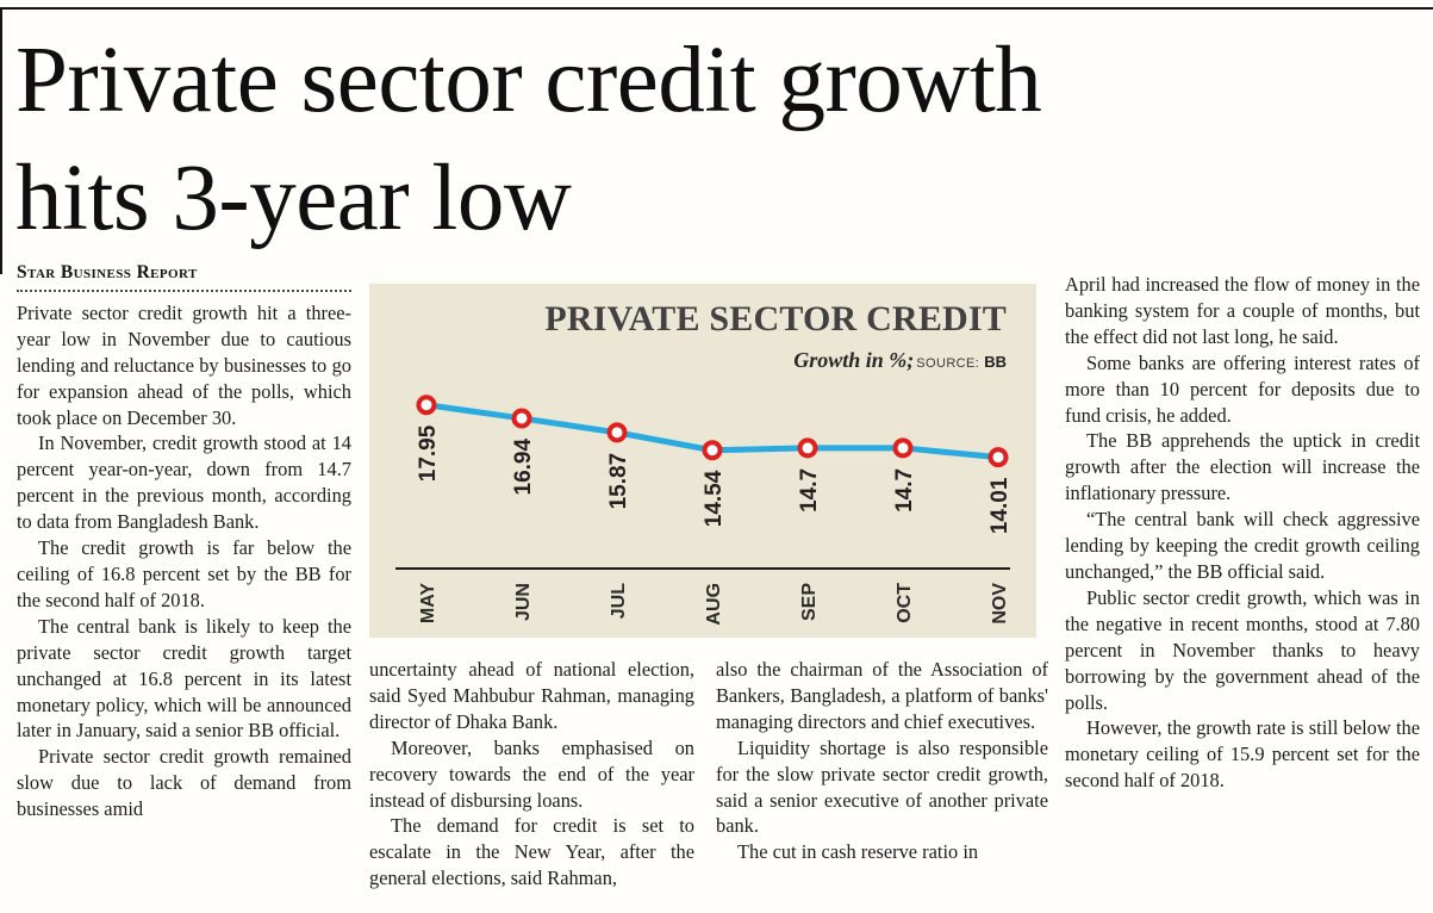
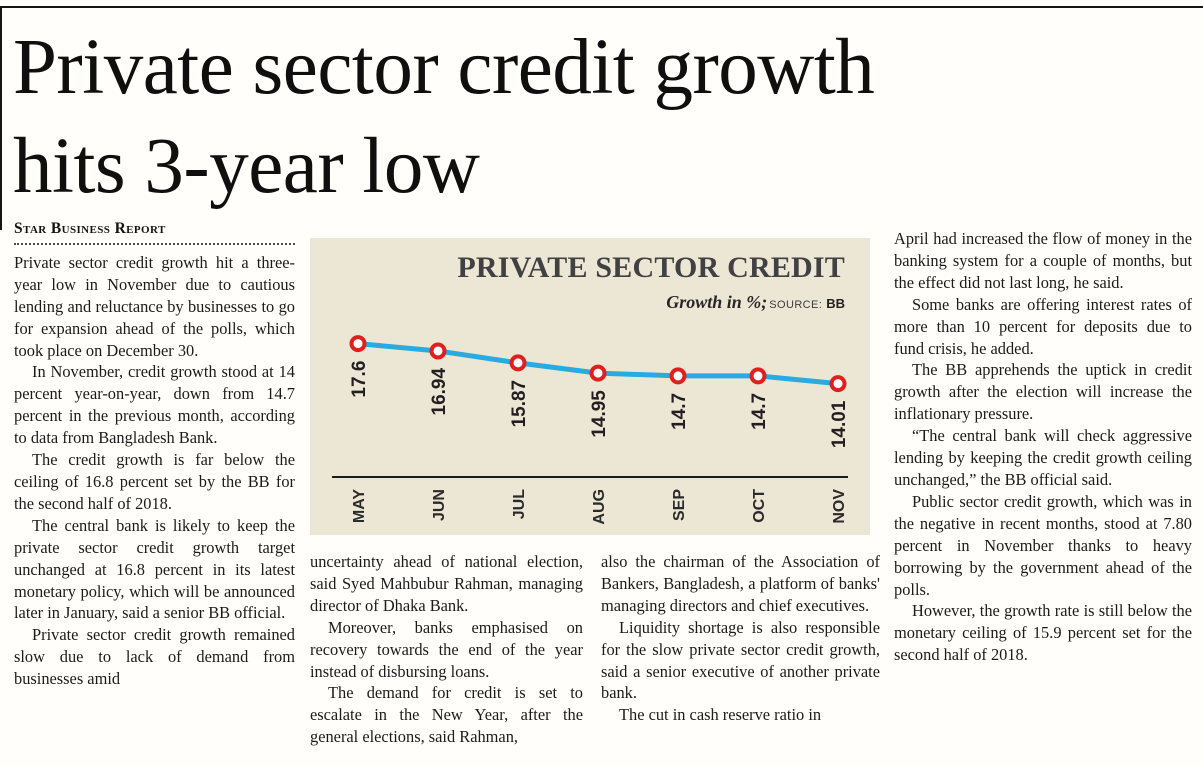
MAY: 17.95 -> 17.6
AUG: 14.54 -> 14.95
